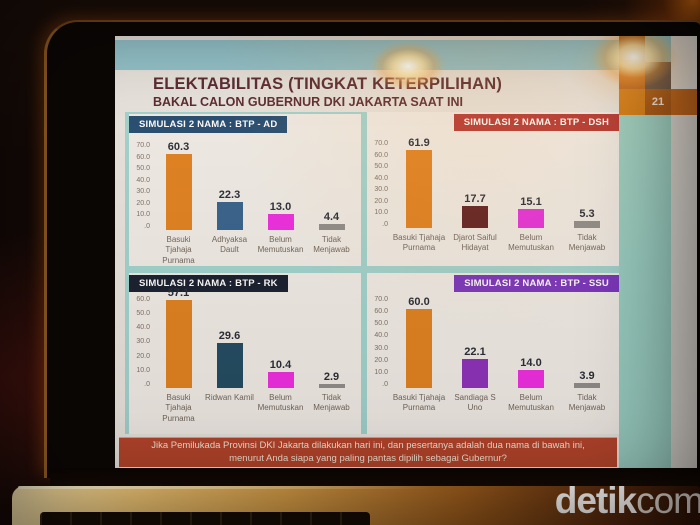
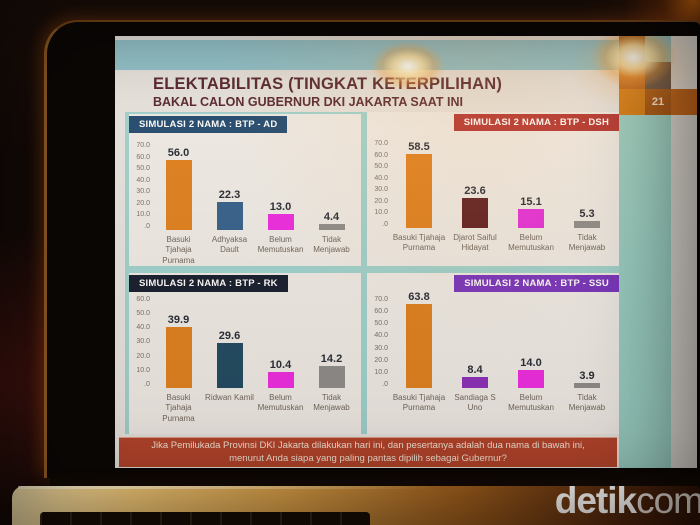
SIMULASI 2 NAMA : BTP - AD/Basuki Tjahaja Purnama: 60.3 -> 56.0
SIMULASI 2 NAMA : BTP - DSH/Basuki Tjahaja Purnama: 61.9 -> 58.5
SIMULASI 2 NAMA : BTP - DSH/Djarot Saiful Hidayat: 17.7 -> 23.6
SIMULASI 2 NAMA : BTP - RK/Basuki Tjahaja Purnama: 57.1 -> 39.9
SIMULASI 2 NAMA : BTP - RK/Tidak Menjawab: 2.9 -> 14.2
SIMULASI 2 NAMA : BTP - SSU/Basuki Tjahaja Purnama: 60.0 -> 63.8
SIMULASI 2 NAMA : BTP - SSU/Sandiaga S Uno: 22.1 -> 8.4
